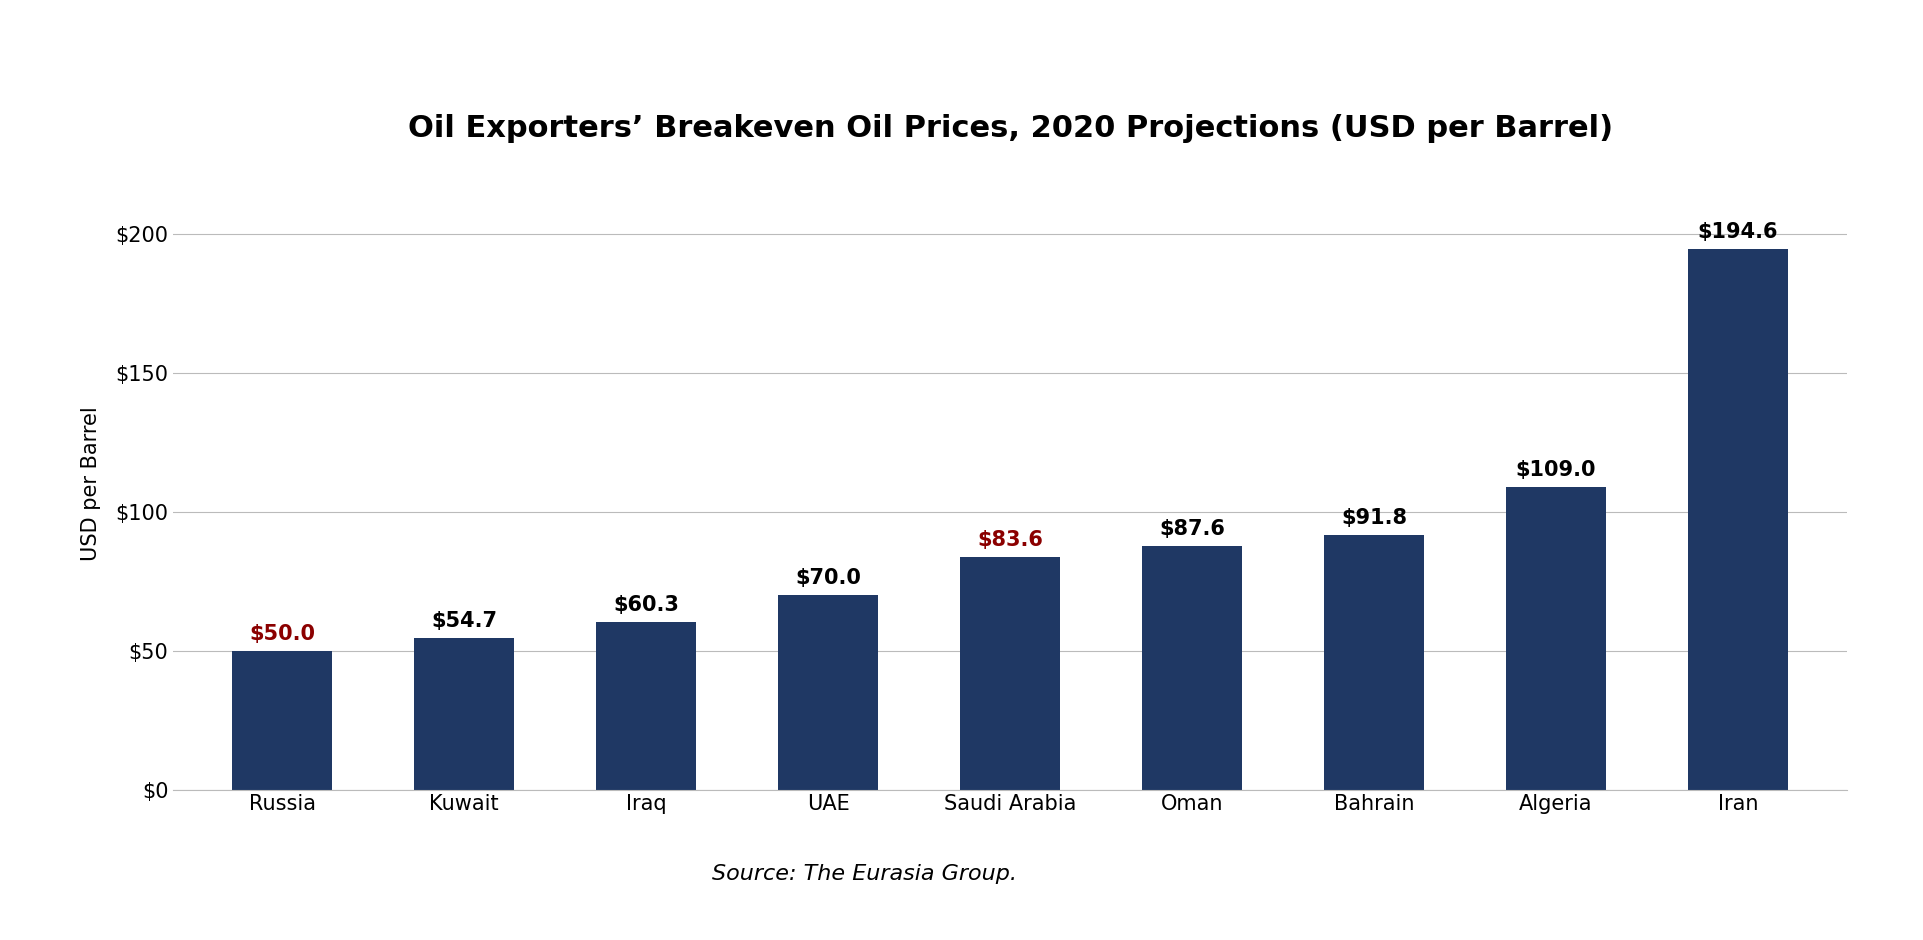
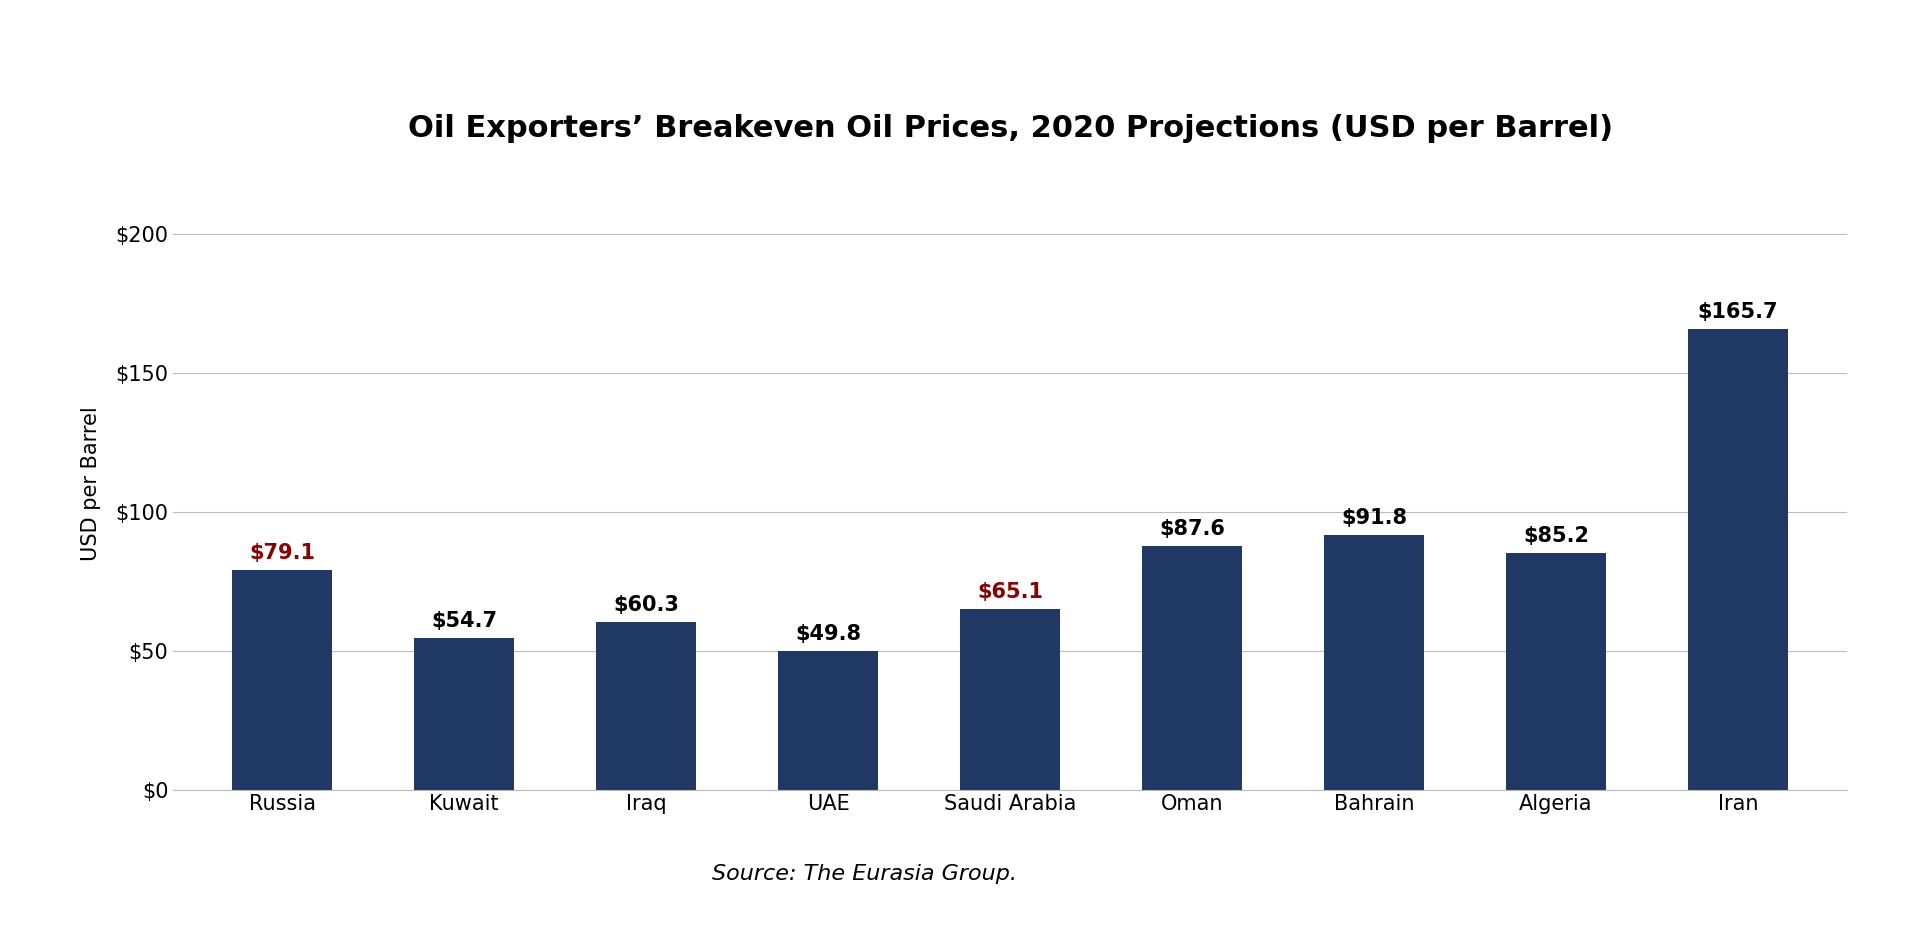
Russia: $50.0 -> $79.1
UAE: $70.0 -> $49.8
Saudi Arabia: $83.6 -> $65.1
Algeria: $109.0 -> $85.2
Iran: $194.6 -> $165.7
